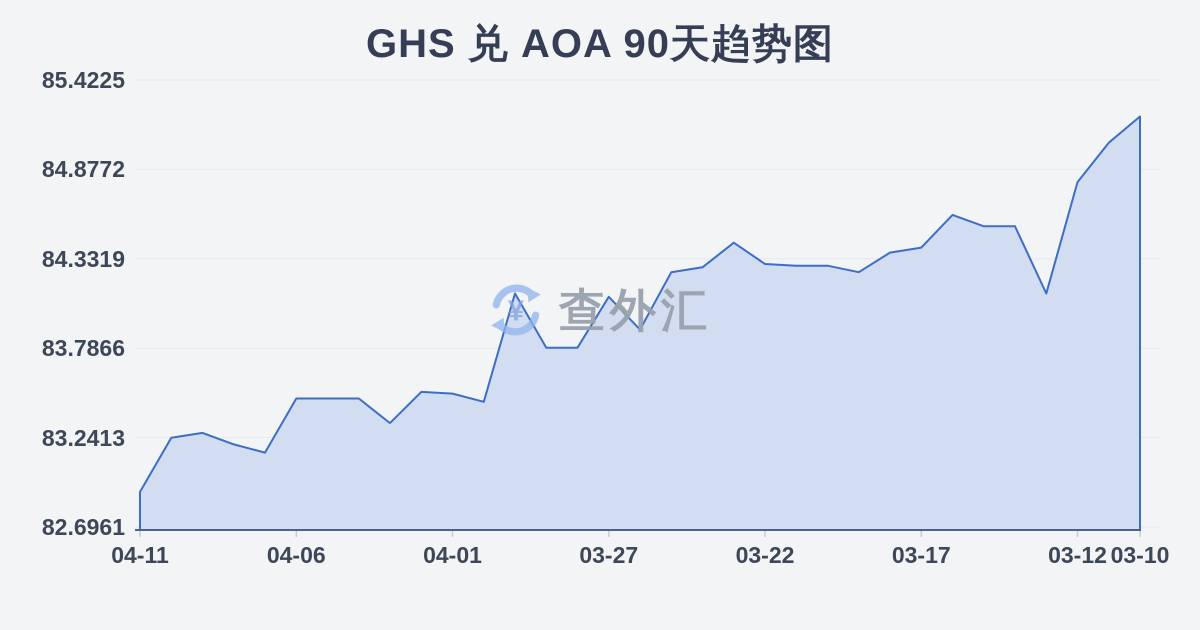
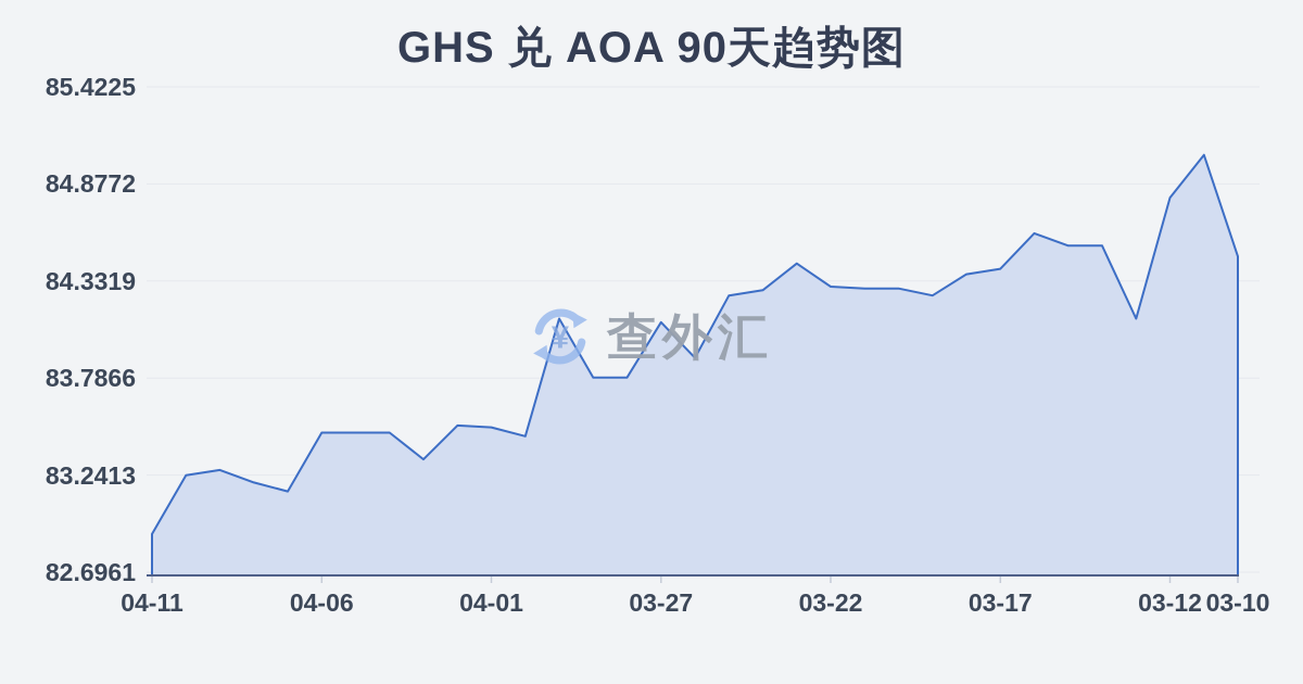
03-10: 85.20 -> 84.47
